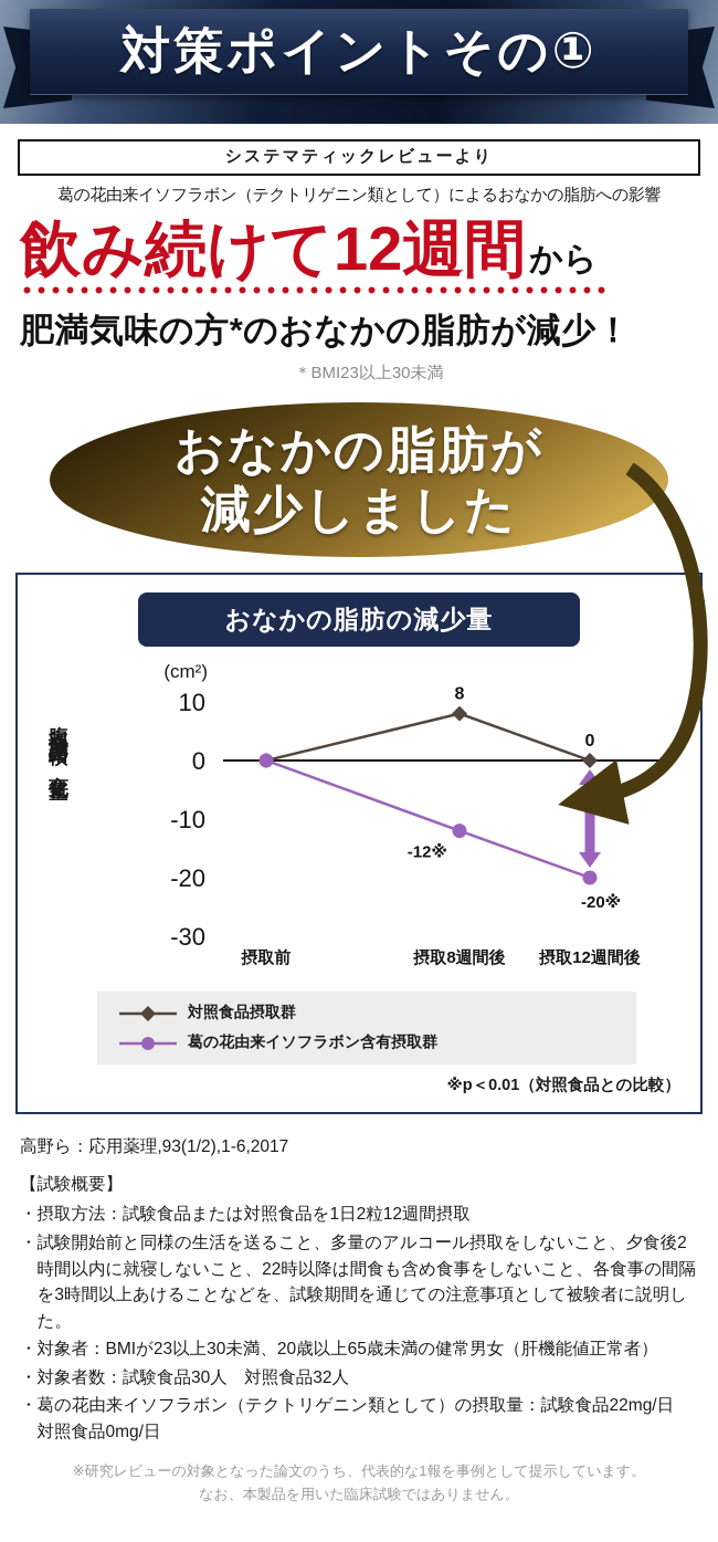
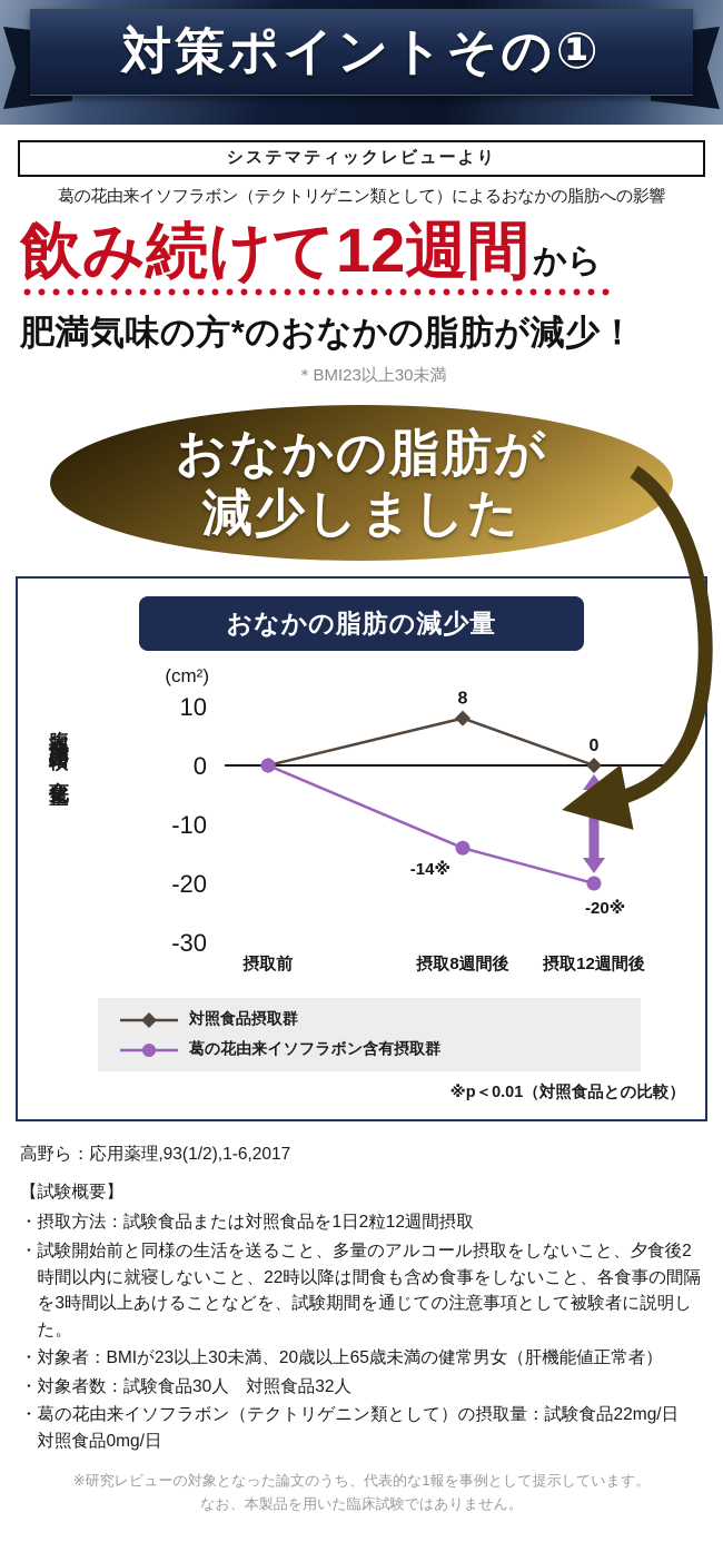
葛の花由来イソフラボン含有摂取群/摂取8週間後: -12 -> -14
